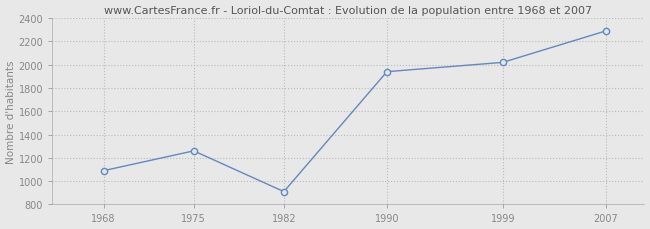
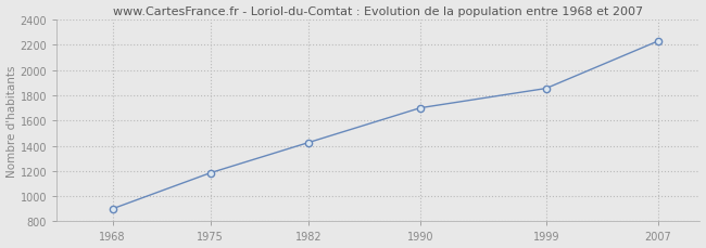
1968: 1090 -> 900
1975: 1260 -> 1180
1982: 910 -> 1420
1990: 1940 -> 1700
1999: 2020 -> 1860
2007: 2290 -> 2230
